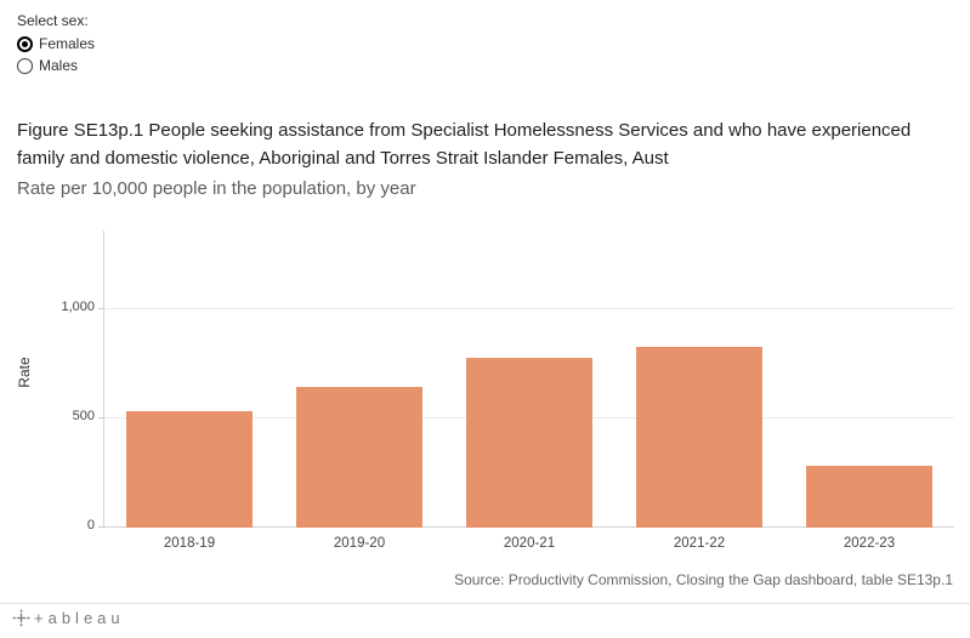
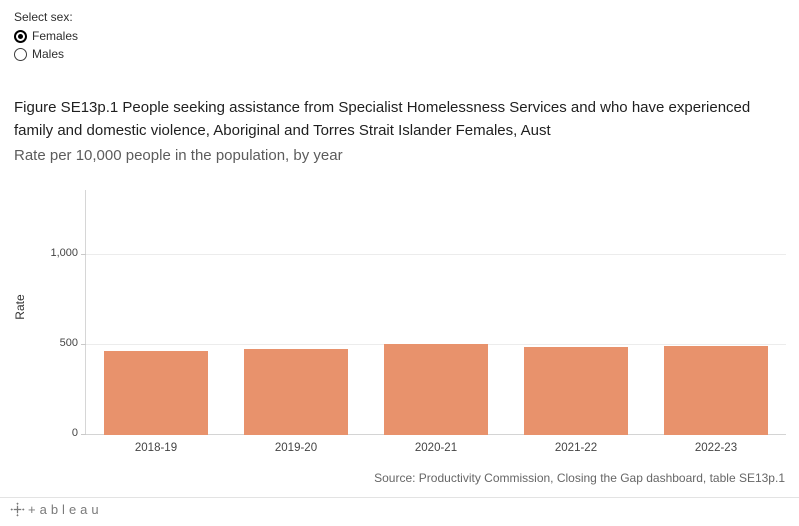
2018-19: 530 -> 460
2019-20: 640 -> 480
2020-21: 770 -> 500
2021-22: 820 -> 490
2022-23: 280 -> 490
